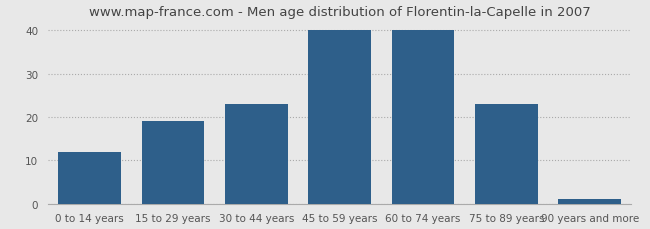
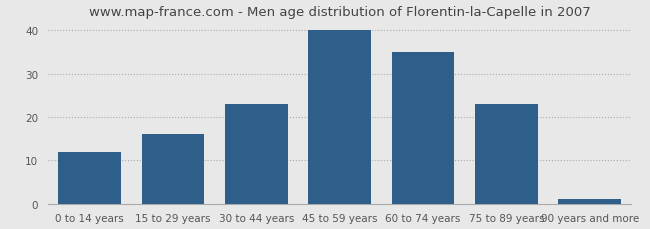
15 to 29 years: 19 -> 16
60 to 74 years: 40 -> 35
